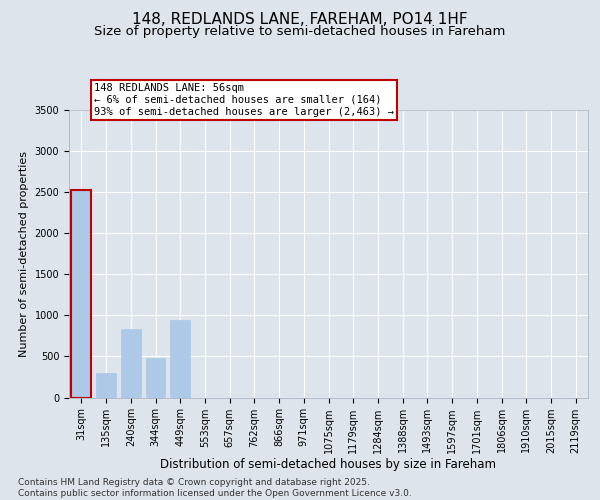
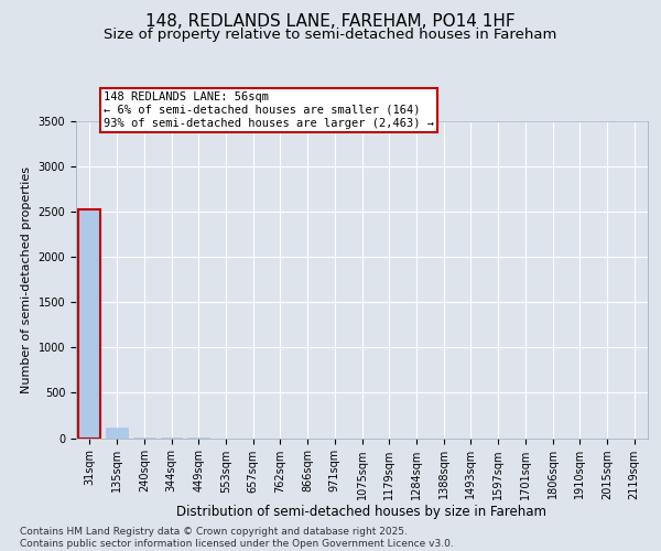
135sqm: 300 -> 110
240sqm: 840 -> 0
344sqm: 480 -> 0
449sqm: 940 -> 0
